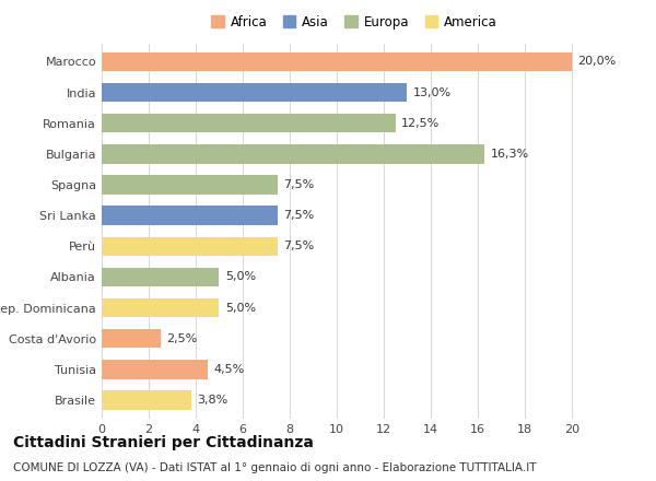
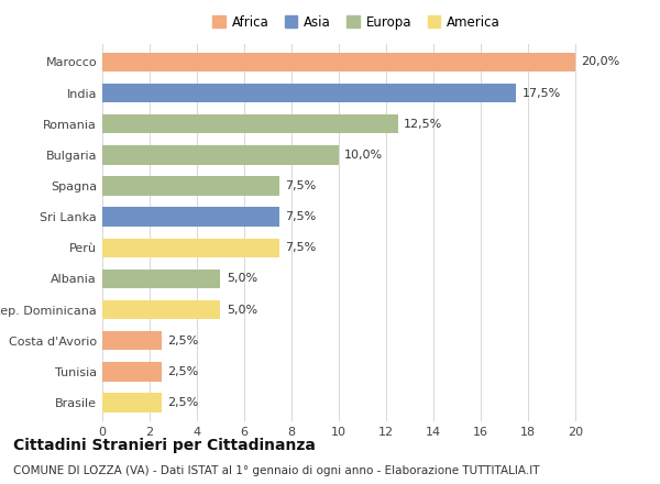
India: 13,0% -> 17,5%
Bulgaria: 16,3% -> 10,0%
Tunisia: 4,5% -> 2,5%
Brasile: 3,8% -> 2,5%
